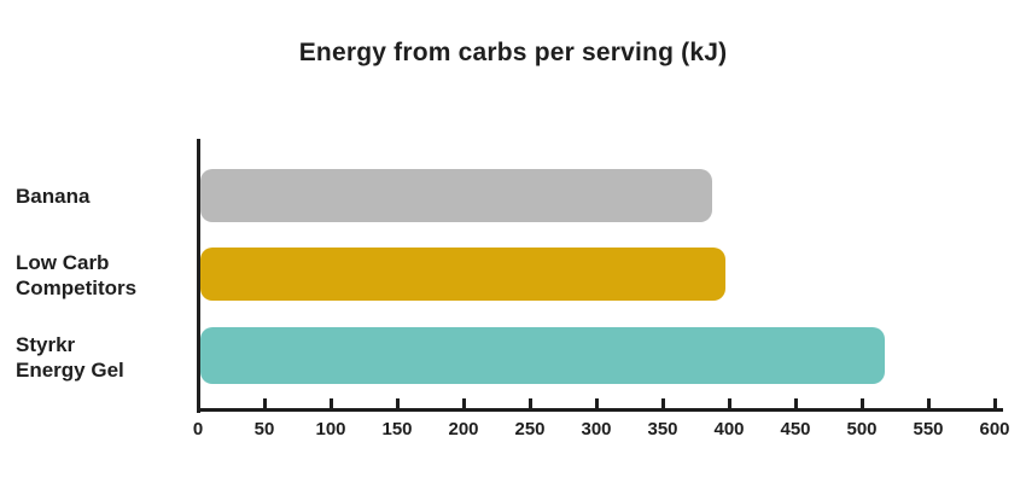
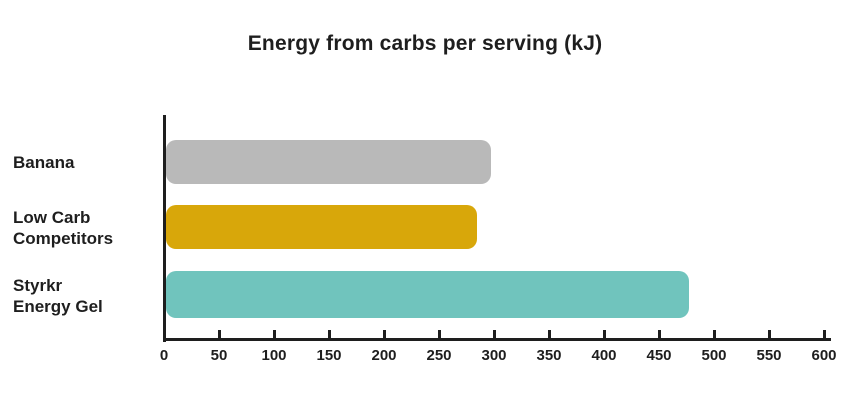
Banana: 385 -> 295
Low Carb Competitors: 395 -> 283
Styrkr Energy Gel: 515 -> 475
